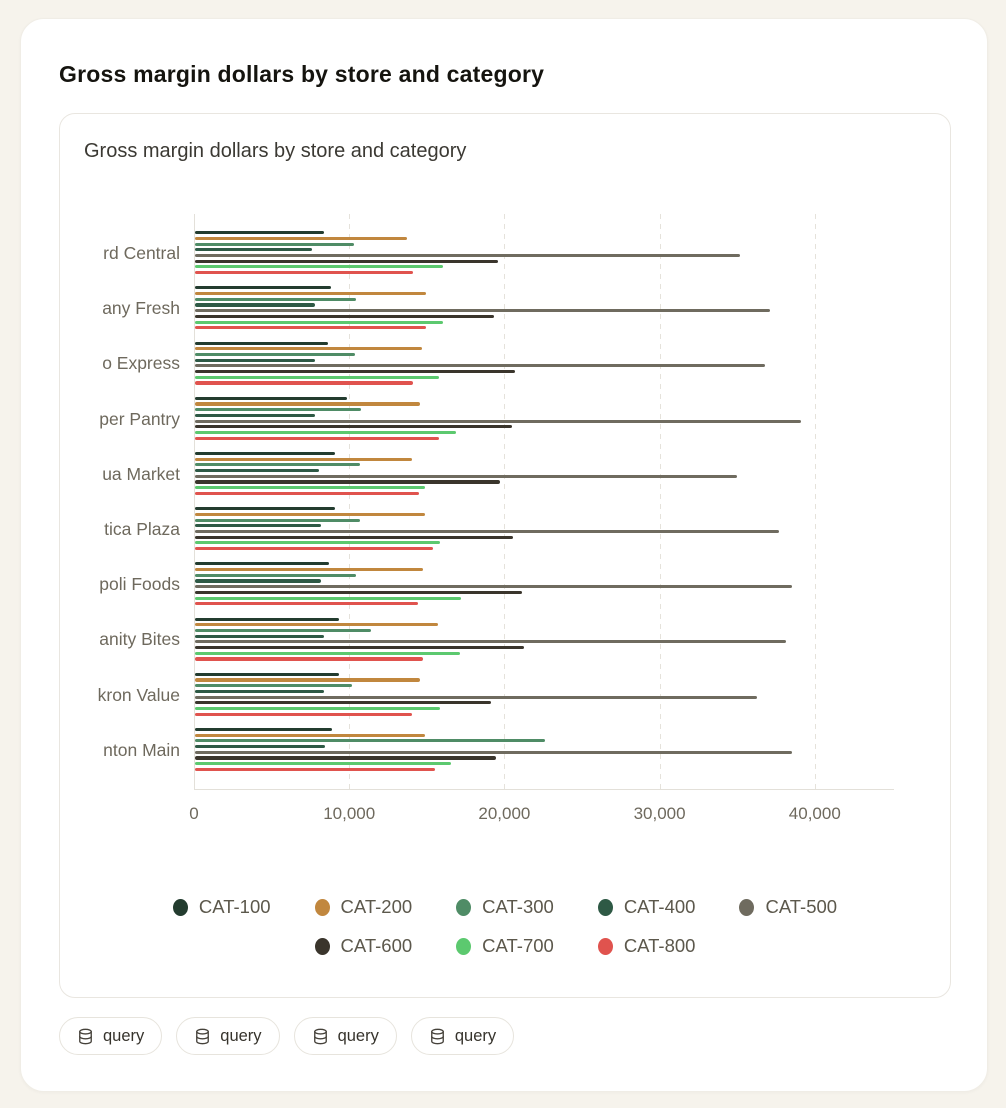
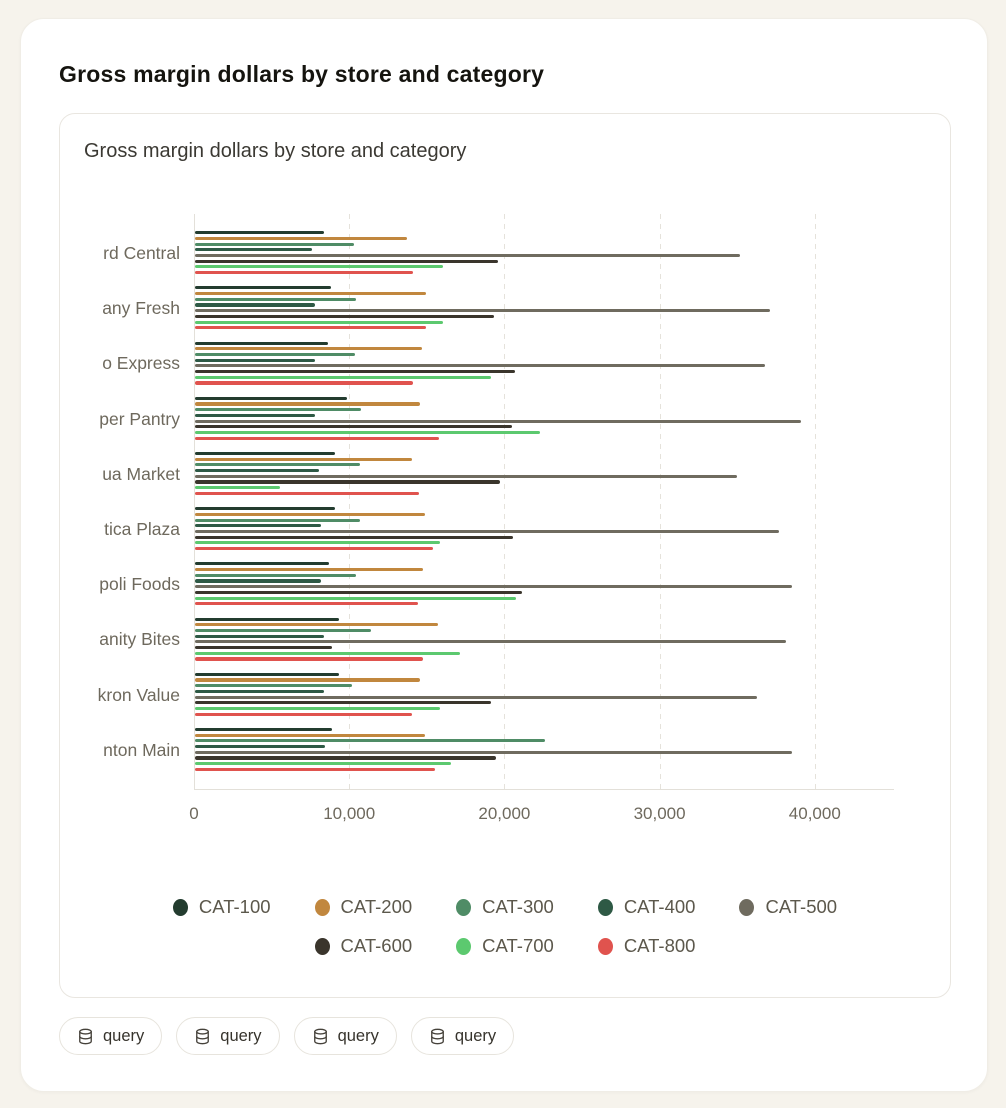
CAT-700/o Express: 15800 -> 19100
CAT-700/per Pantry: 16800 -> 22200
CAT-700/ua Market: 14800 -> 5500
CAT-700/poli Foods: 17200 -> 20700
CAT-600/anity Bites: 21200 -> 8800
